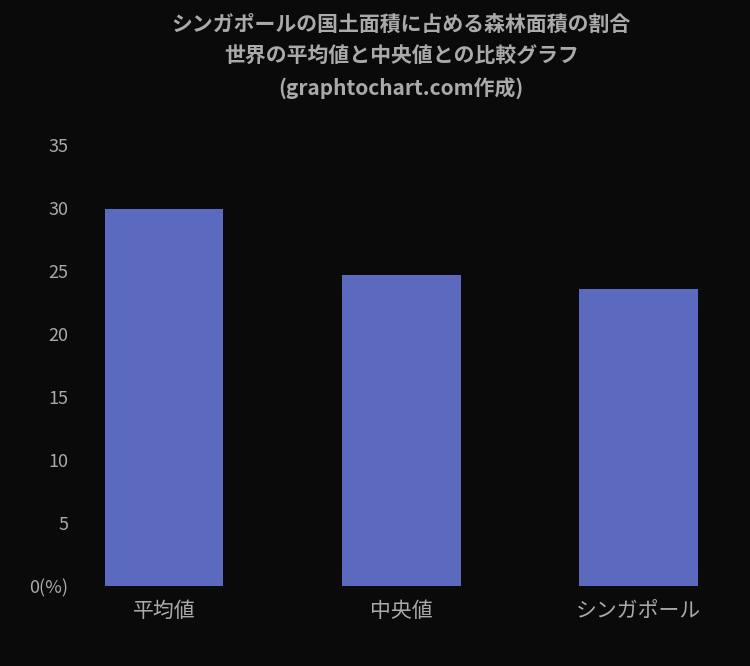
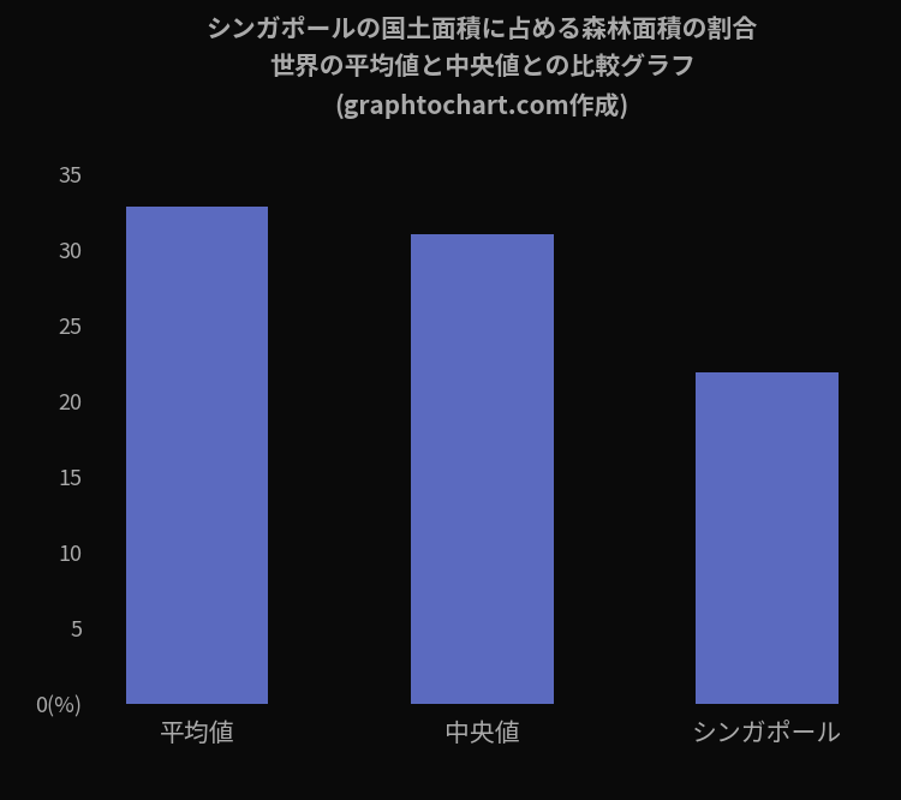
平均値: 29.9 -> 32.9
中央値: 24.7 -> 31.0
シンガポール: 23.6 -> 21.9
